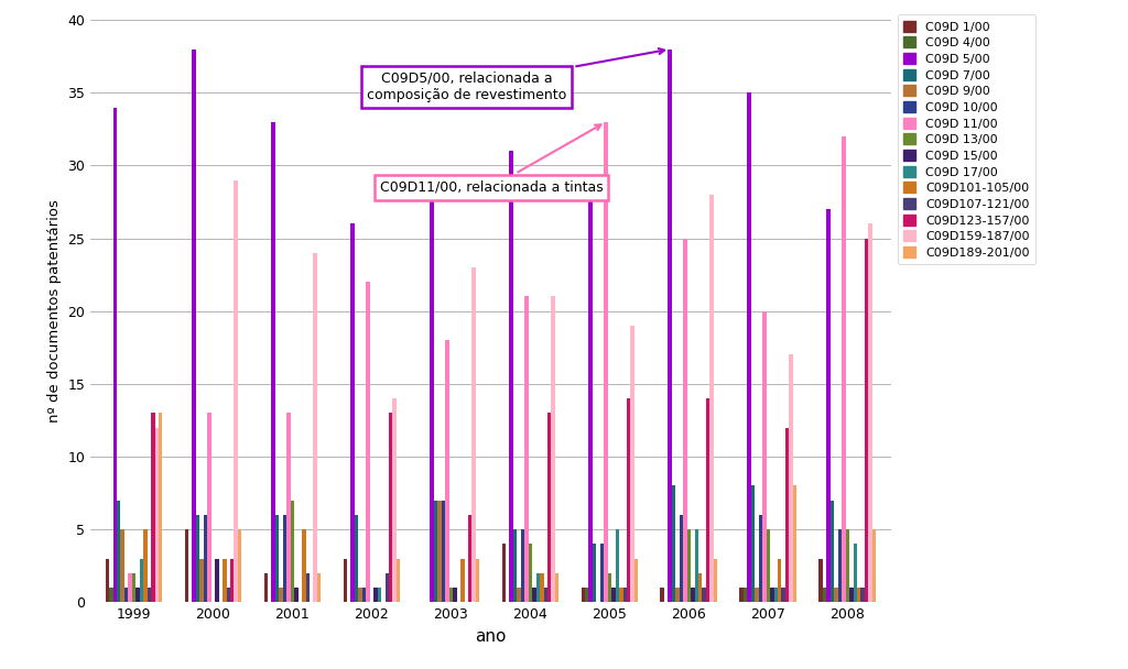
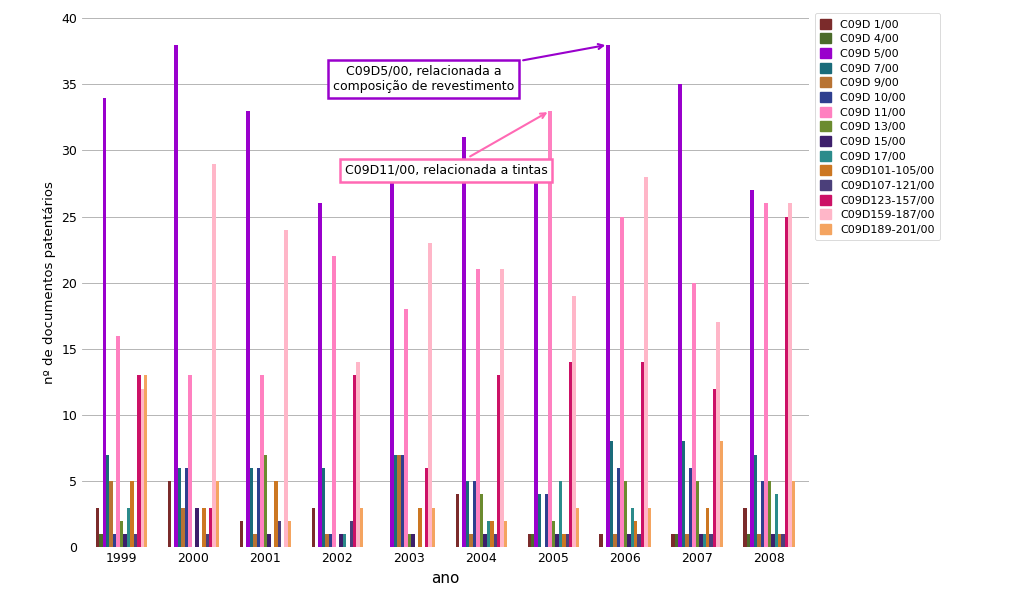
C09D 11/00/1999: 2 -> 16
C09D 17/00/2006: 5 -> 3
C09D 11/00/2008: 32 -> 26
